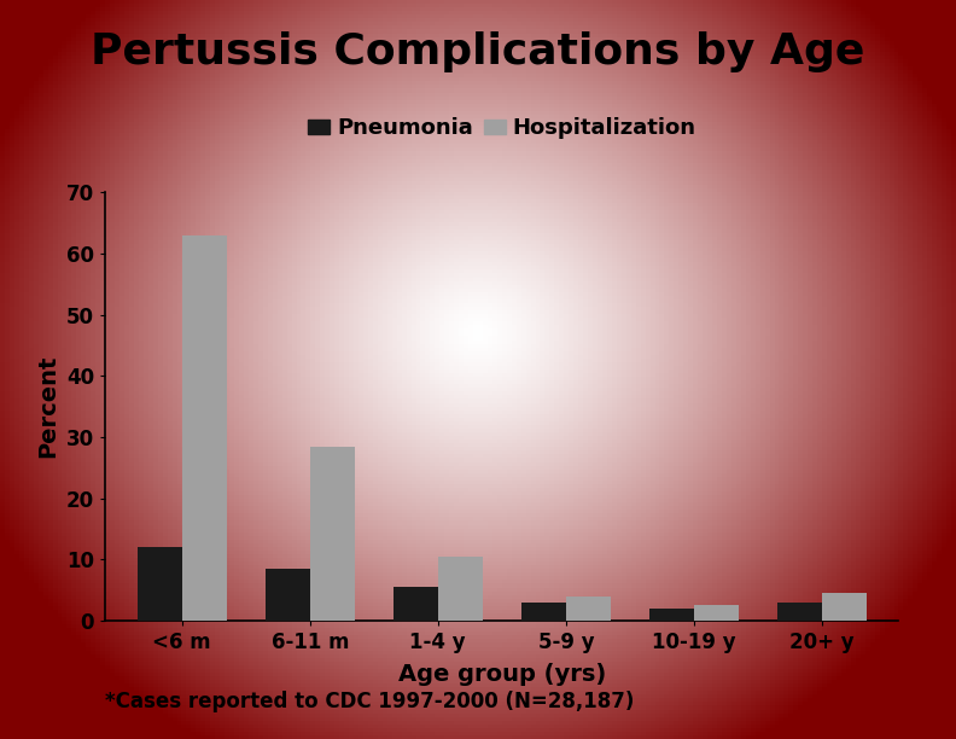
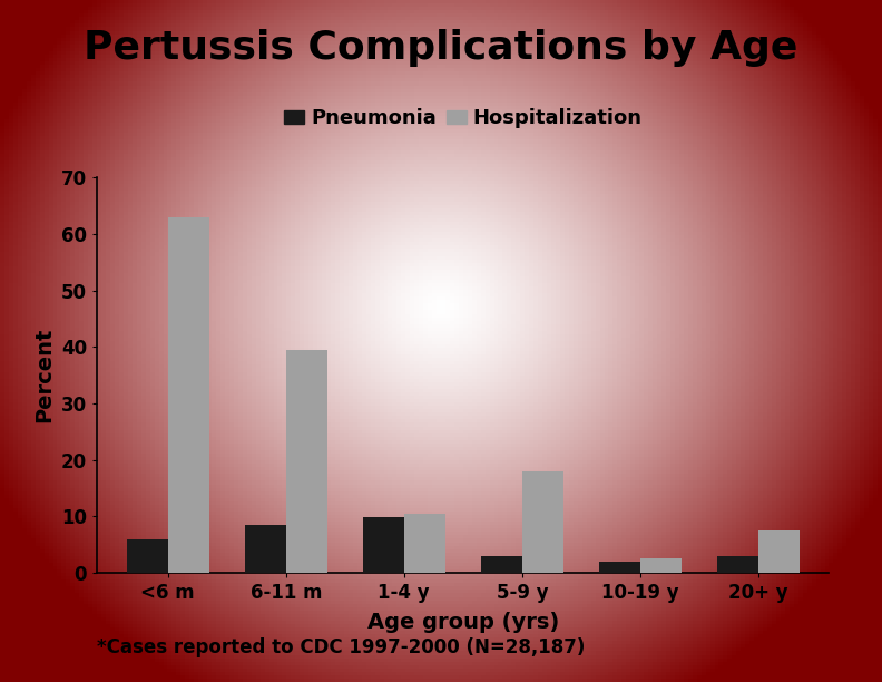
Pneumonia/<6 m: 12.0 -> 6.0
Hospitalization/6-11 m: 28.5 -> 39.4
Pneumonia/1-4 y: 5.5 -> 9.8
Hospitalization/5-9 y: 4.0 -> 18.0
Hospitalization/20+ y: 4.5 -> 7.6
